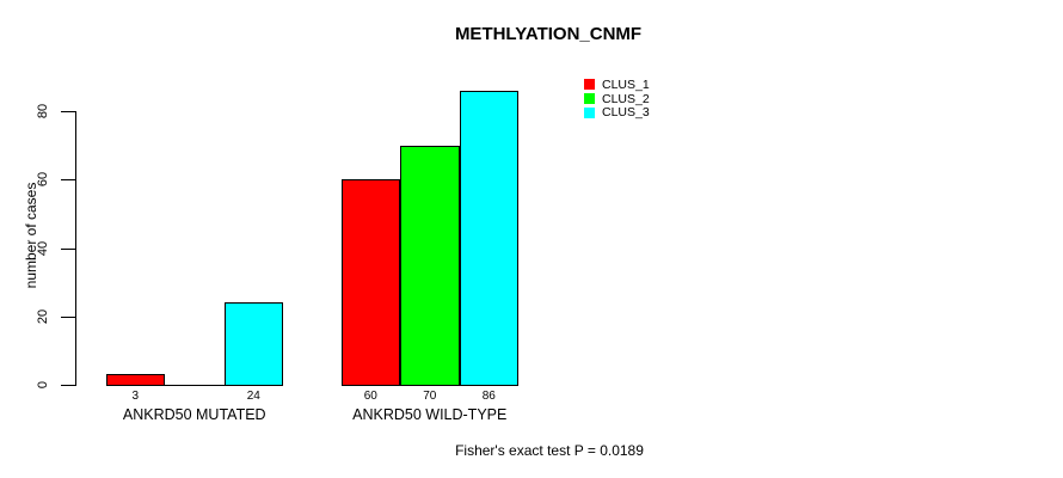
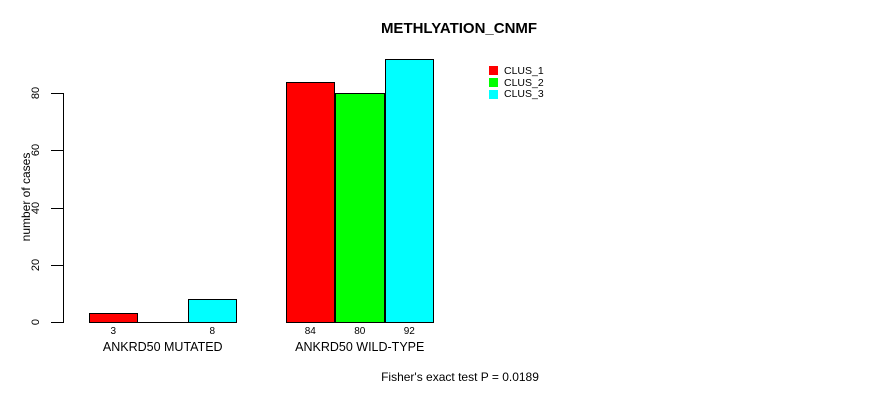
CLUS_3/ANKRD50 MUTATED: 24 -> 8
CLUS_1/ANKRD50 WILD-TYPE: 60 -> 84
CLUS_2/ANKRD50 WILD-TYPE: 70 -> 80
CLUS_3/ANKRD50 WILD-TYPE: 86 -> 92
